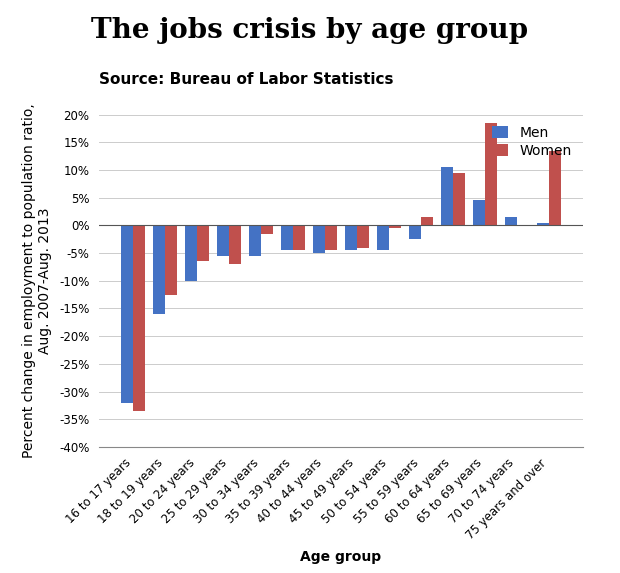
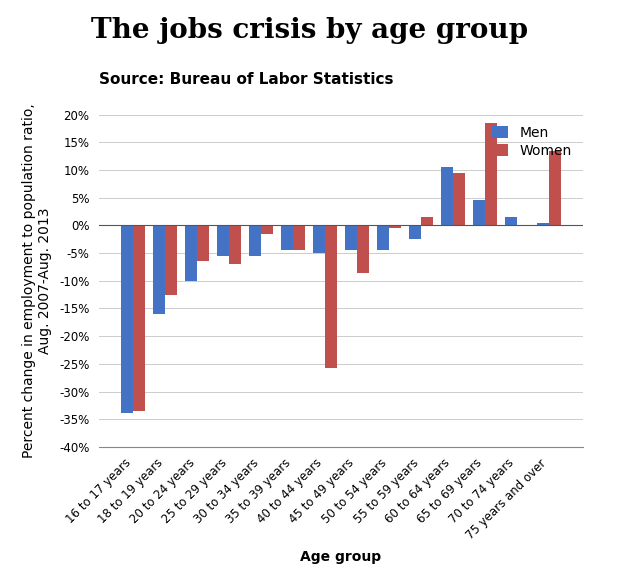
Men/16 to 17 years: -32.0% -> -33.8%
Women/40 to 44 years: -4.5% -> -25.8%
Women/45 to 49 years: -4.0% -> -8.6%
